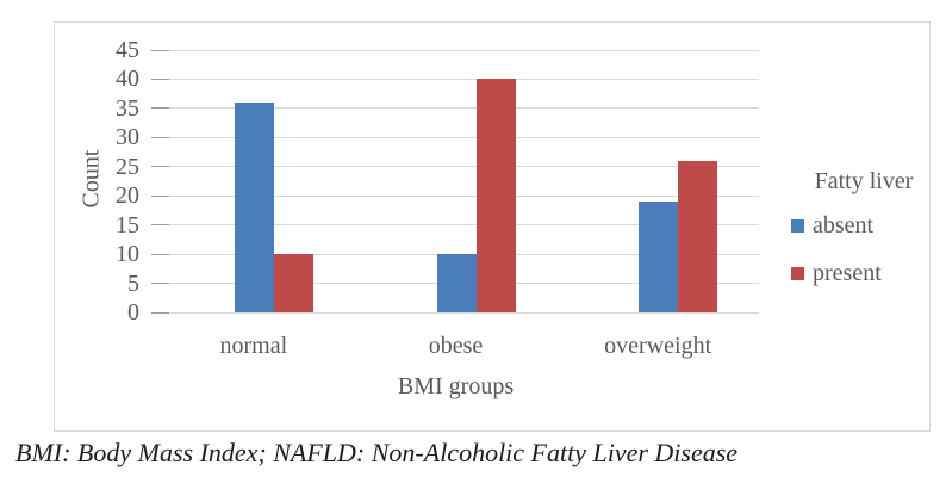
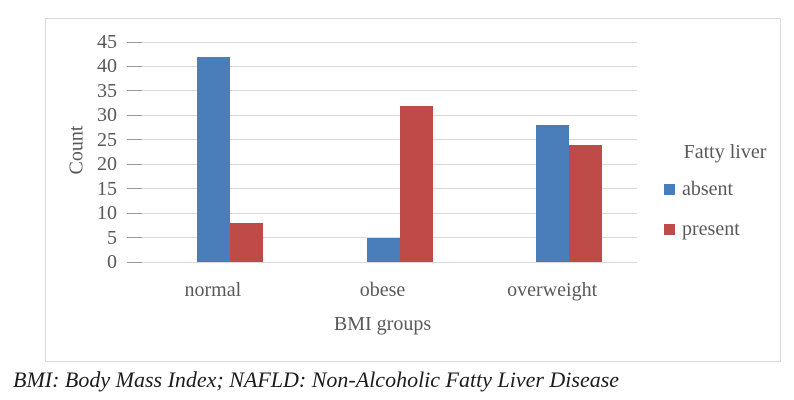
absent/normal: 36 -> 42
present/normal: 10 -> 8
absent/obese: 10 -> 5
present/obese: 40 -> 32
absent/overweight: 19 -> 28
present/overweight: 26 -> 24
